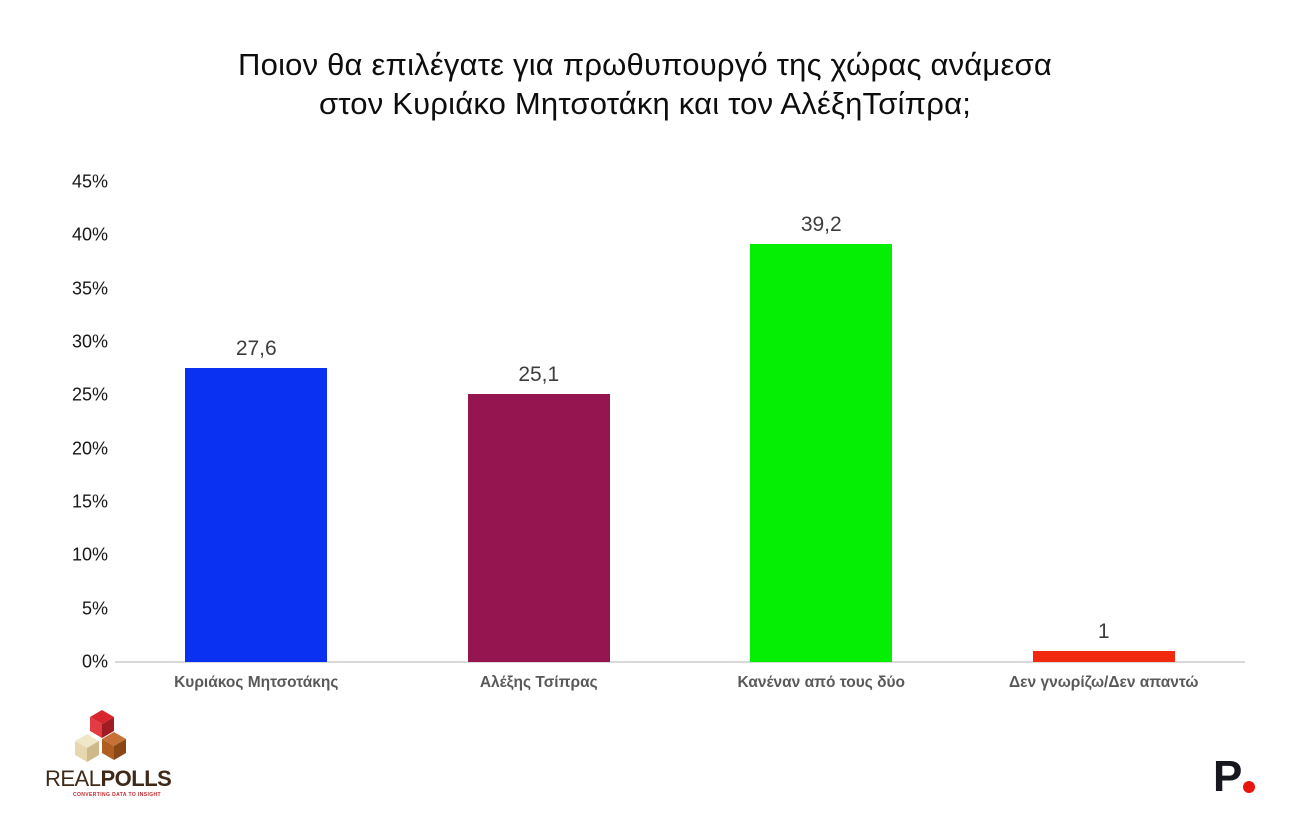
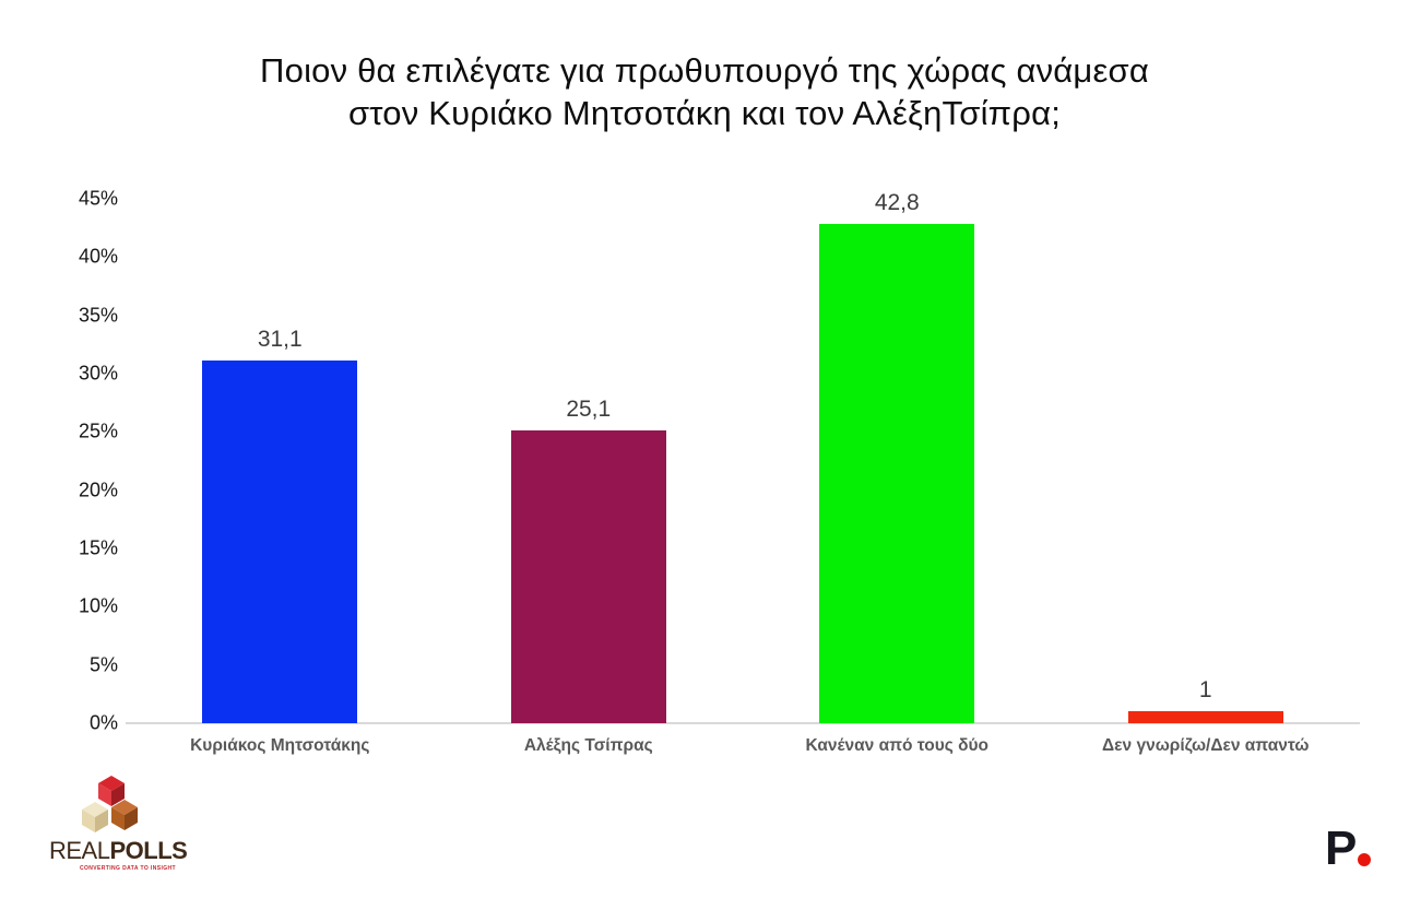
Κυριάκος Μητσοτάκης: 27,6 -> 31,1
Κανέναν από τους δύο: 39,2 -> 42,8
